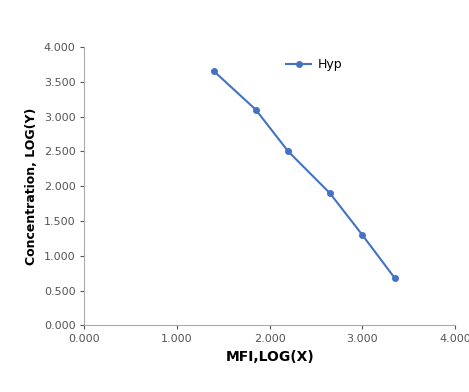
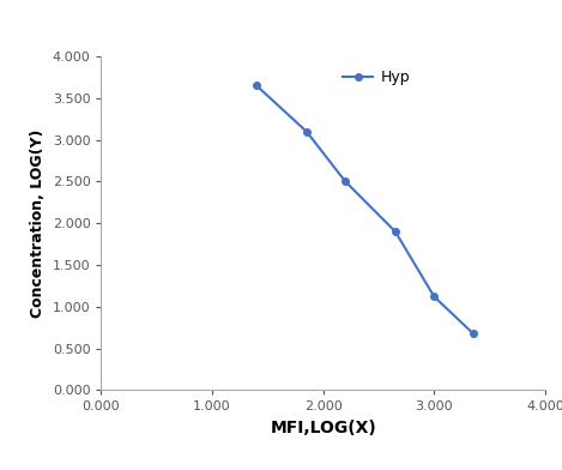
3.000: 1.30 -> 1.12
